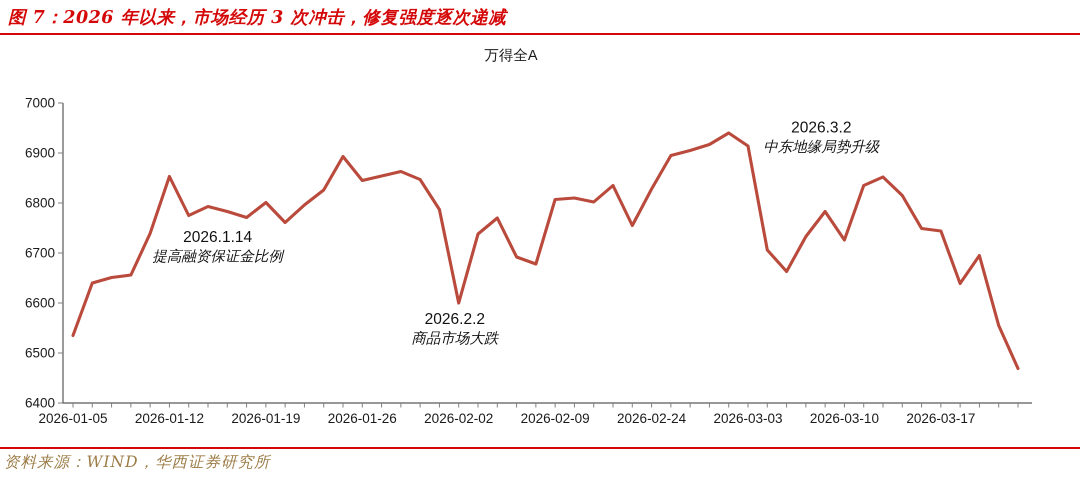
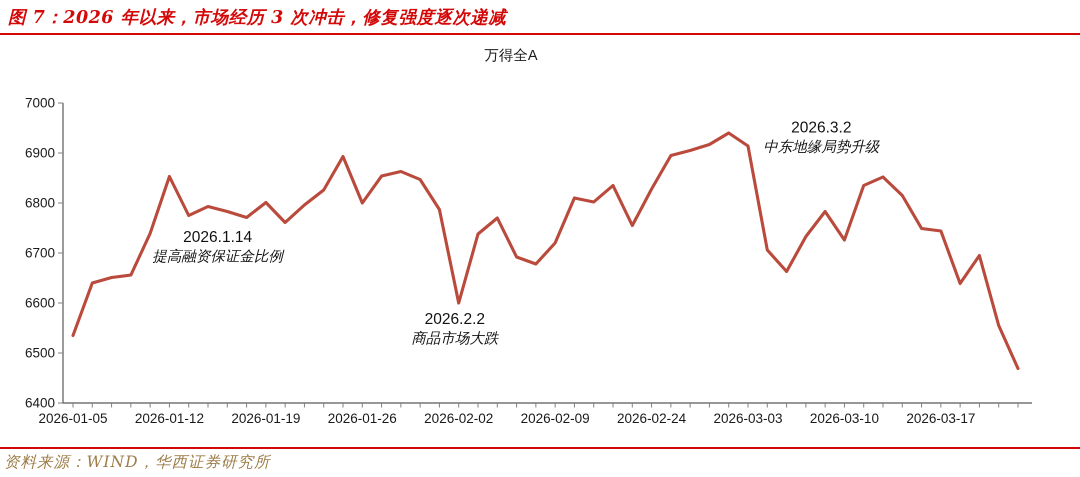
2026-01-26: 6840 -> 6800
2026-02-09: 6810 -> 6720
